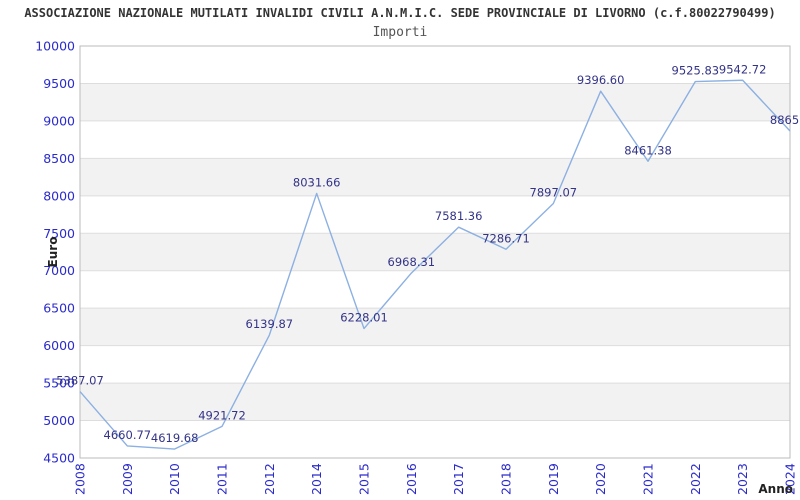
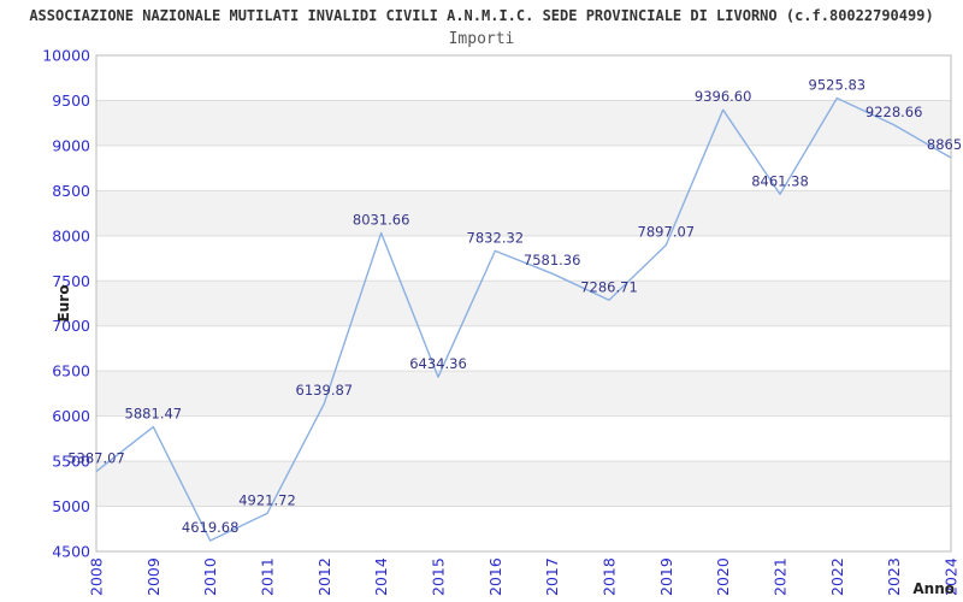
2009: 4660.77 -> 5881.47
2015: 6228.01 -> 6434.36
2016: 6968.31 -> 7832.32
2023: 9542.72 -> 9228.66
